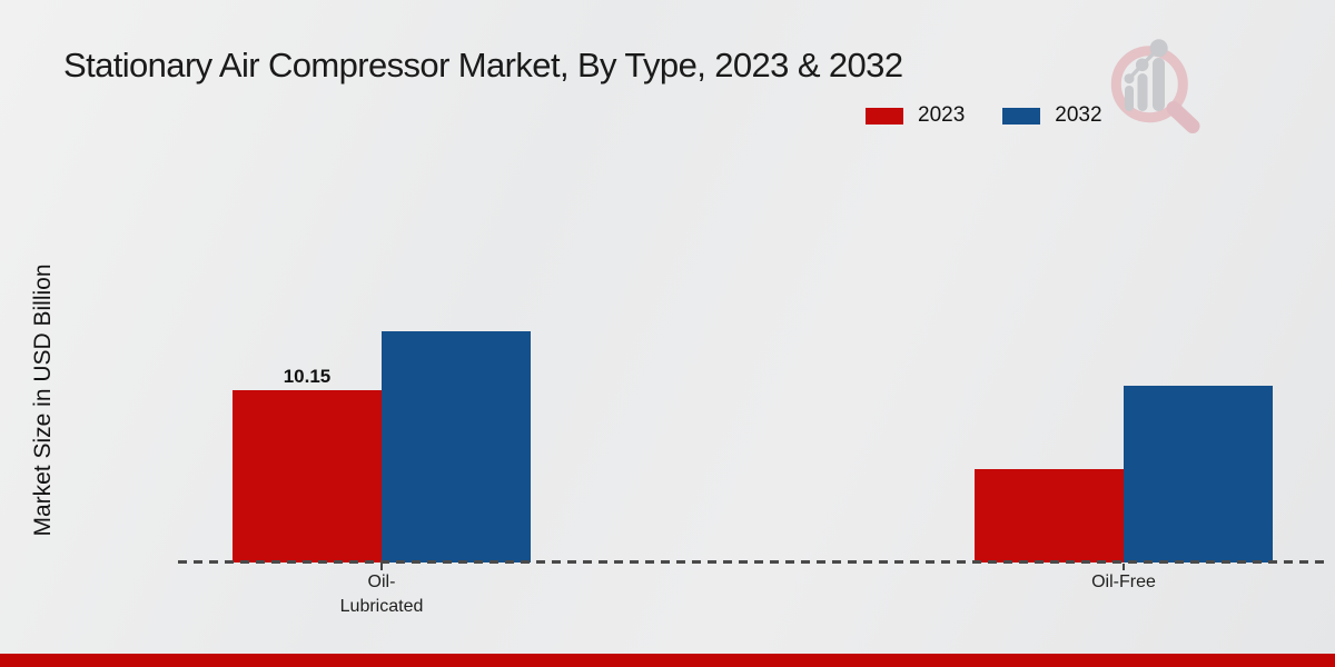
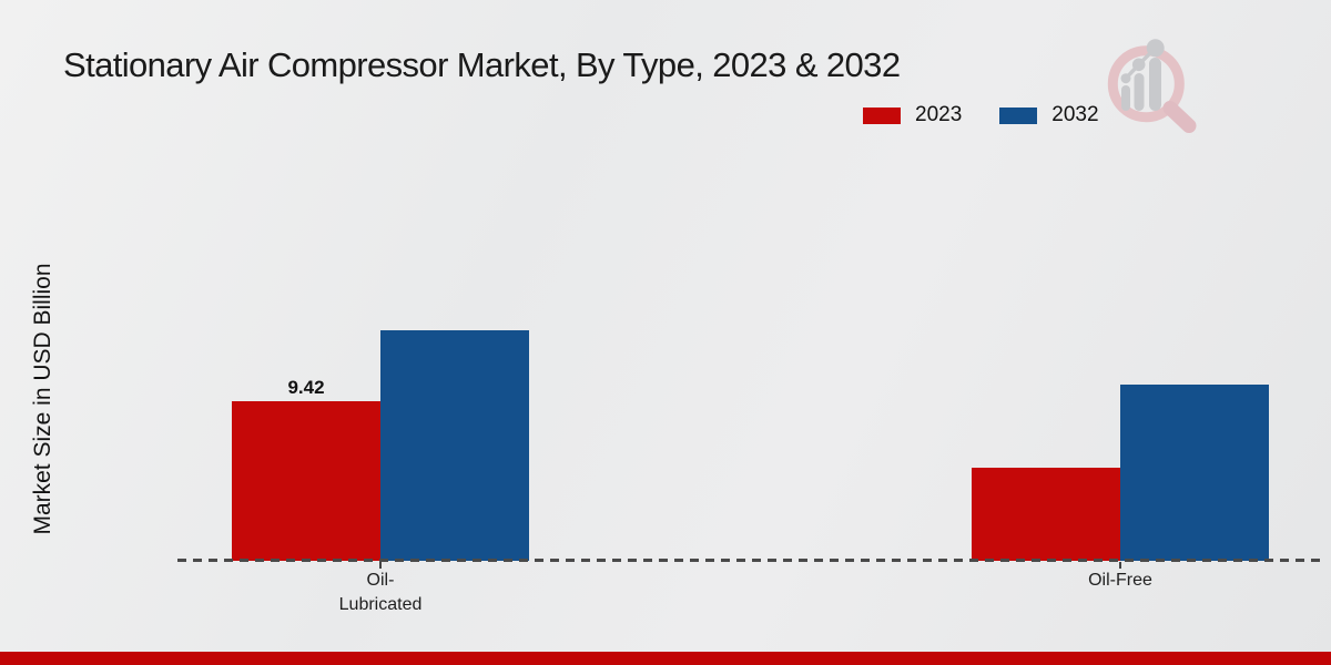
2023/Oil-Lubricated: 10.15 -> 9.42
